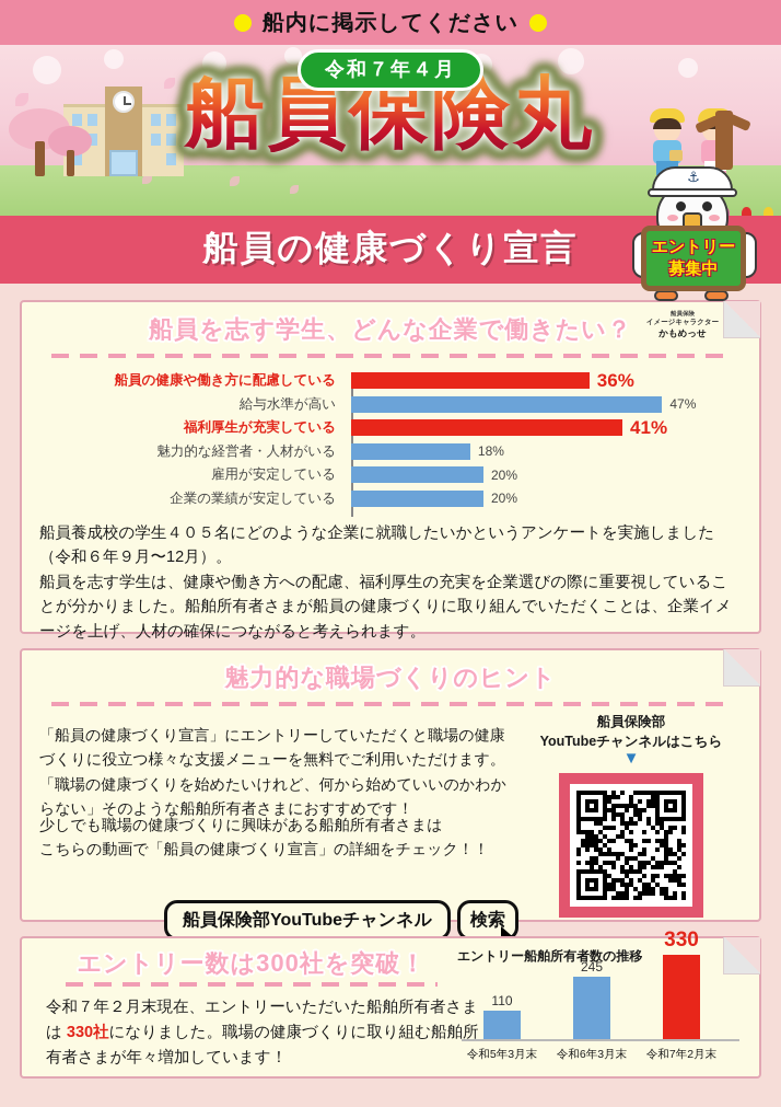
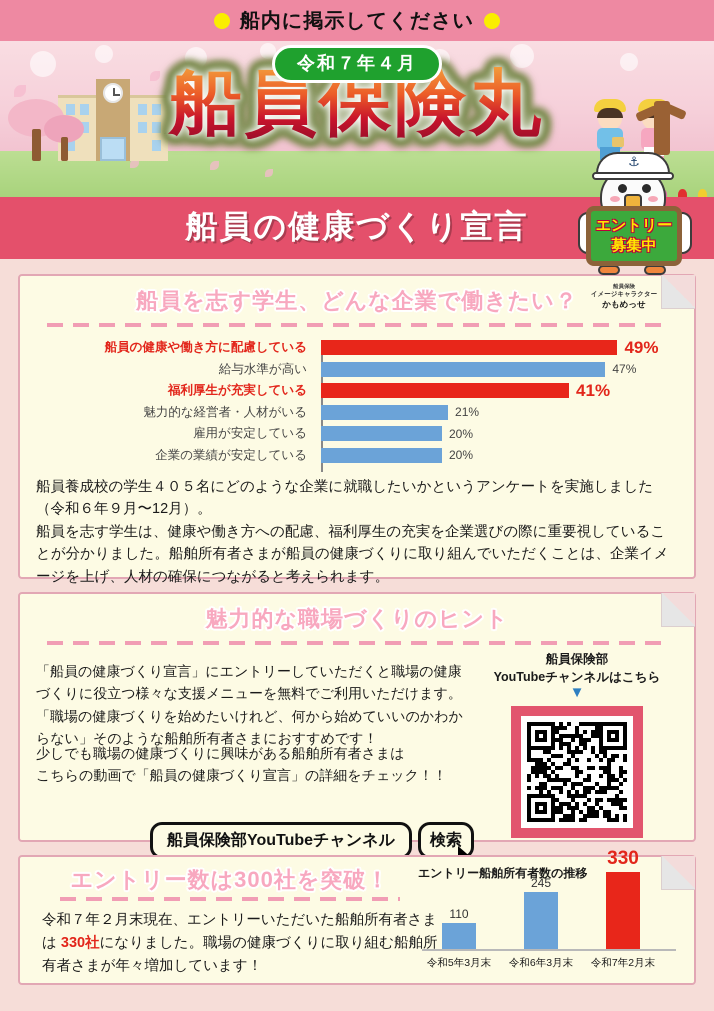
船員を志す学生、どんな企業で働きたい？/船員の健康や働き方に配慮している: 36% -> 49%
船員を志す学生、どんな企業で働きたい？/魅力的な経営者・人材がいる: 18% -> 21%
